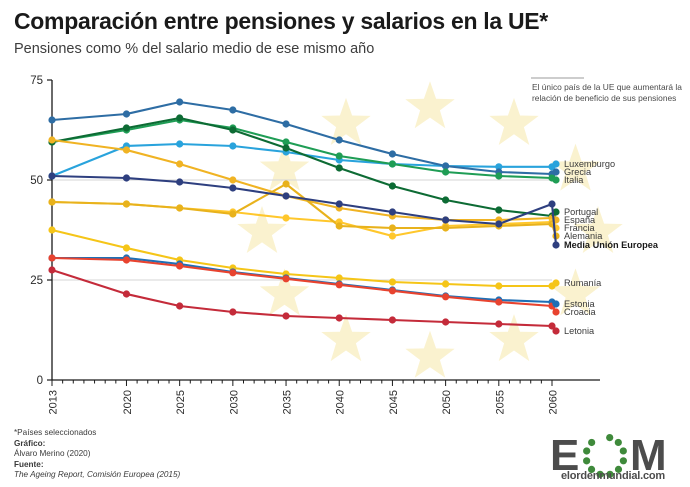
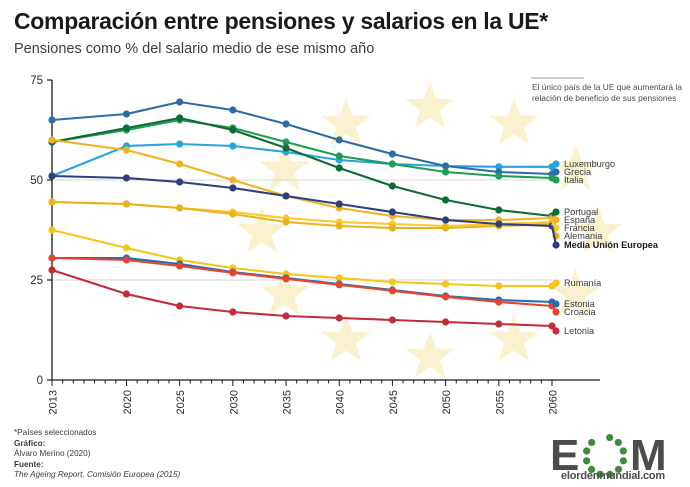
Alemania/2035: 49 -> 40
Francia/2045: 36 -> 39
Media Unión Europea/2060: 44 -> 38
